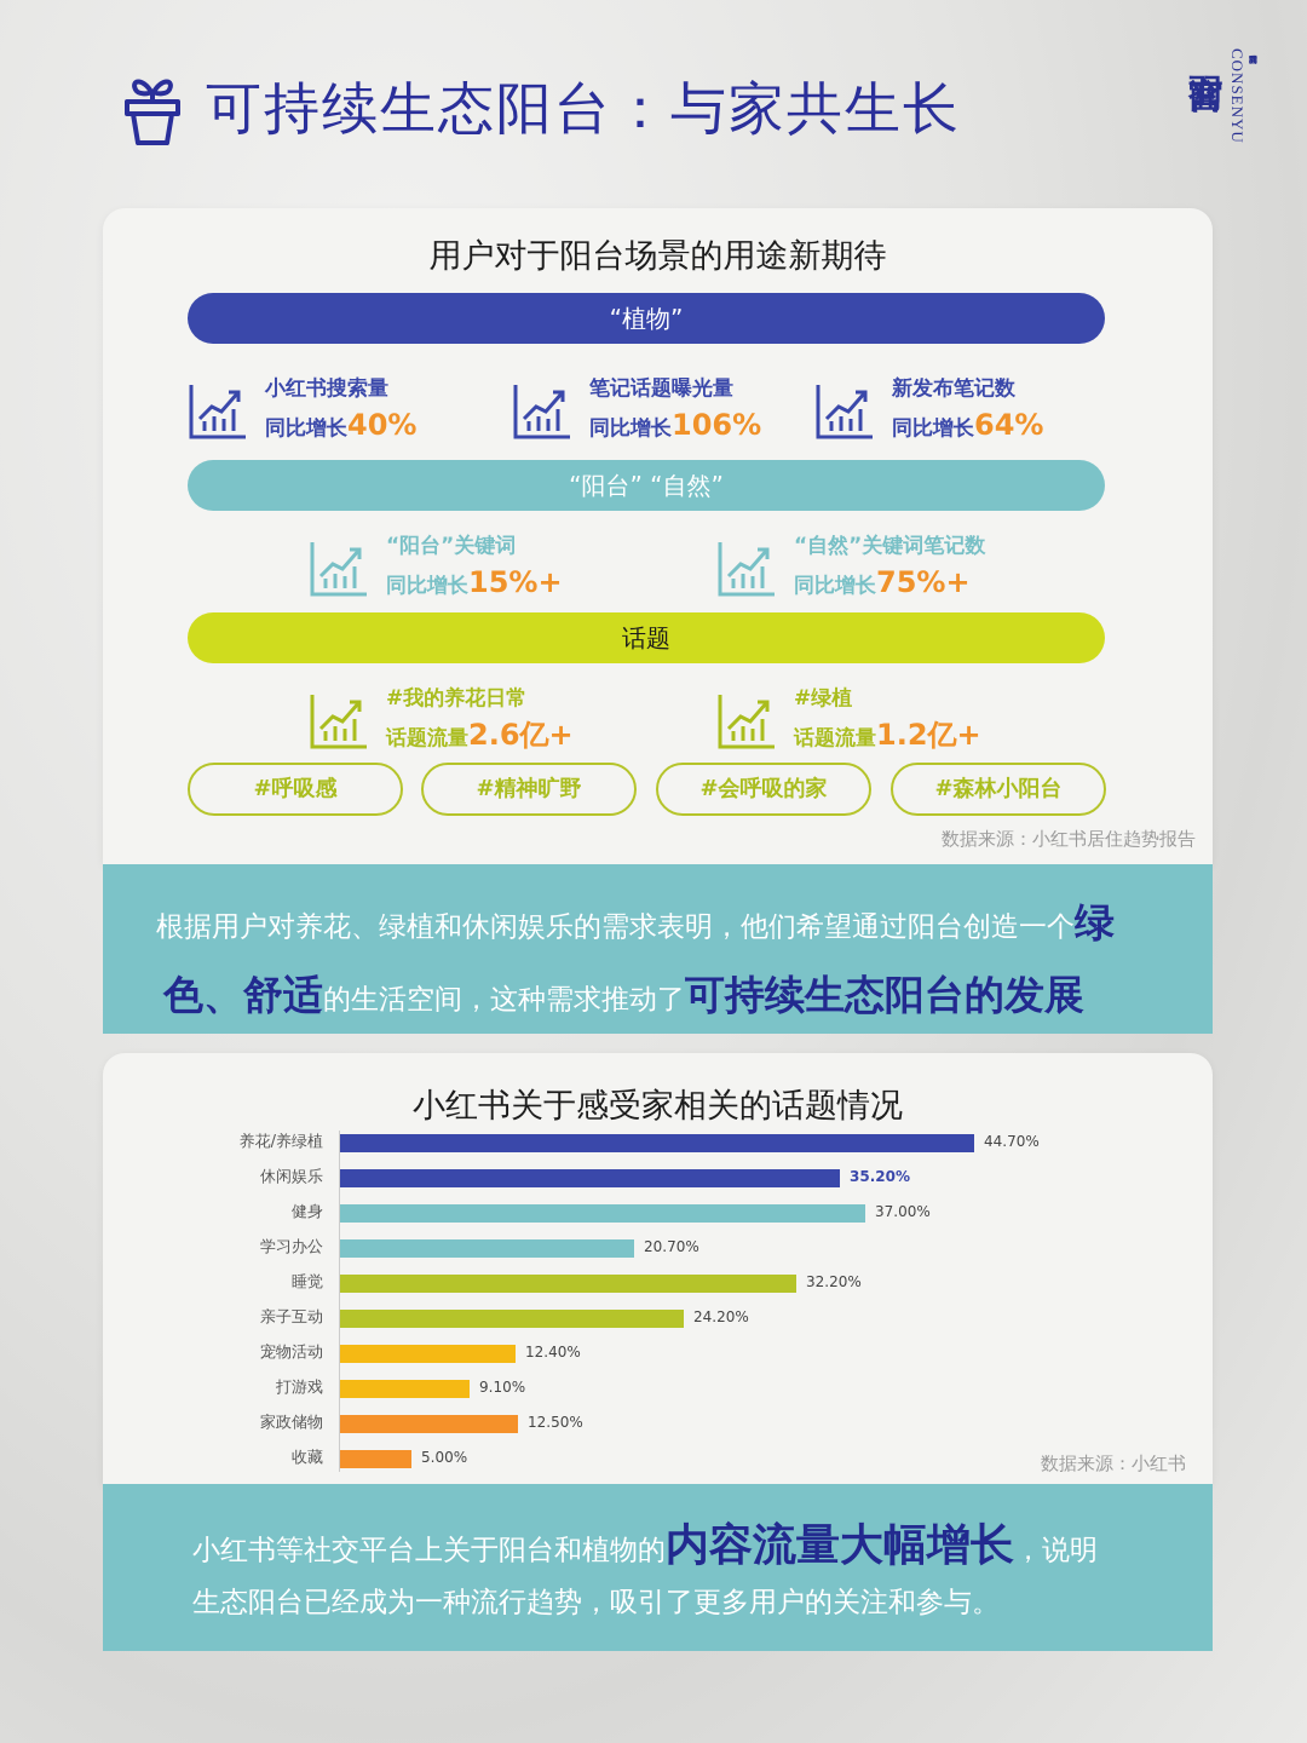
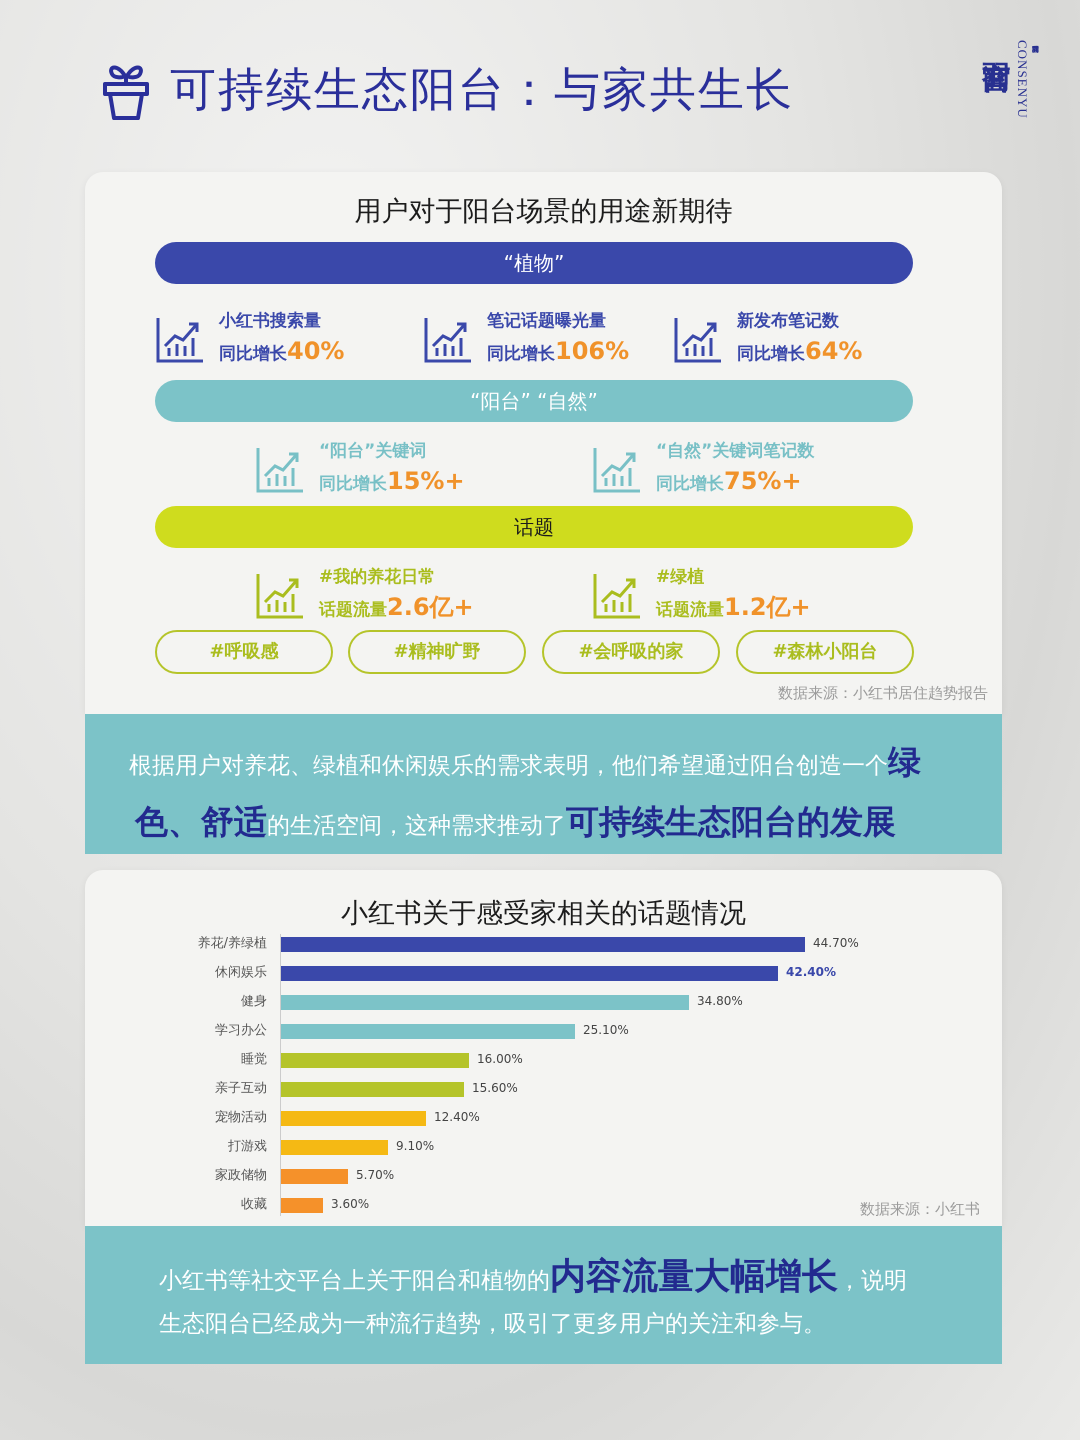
休闲娱乐: 35.20% -> 42.40%
健身: 37.00% -> 34.80%
学习办公: 20.70% -> 25.10%
睡觉: 32.20% -> 16.00%
亲子互动: 24.20% -> 15.60%
家政储物: 12.50% -> 5.70%
收藏: 5.00% -> 3.60%
